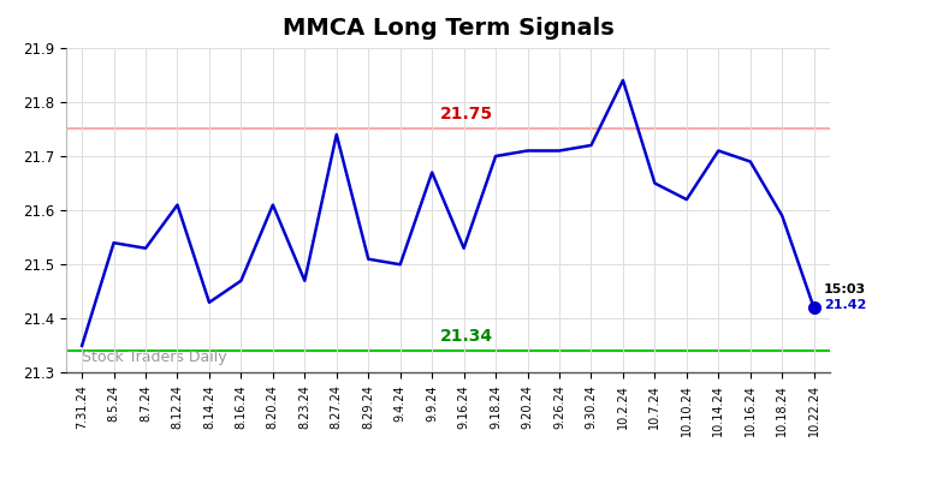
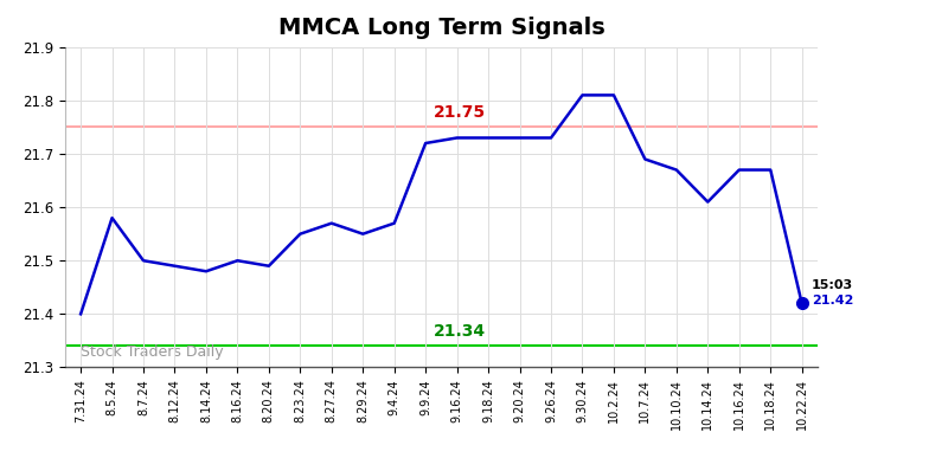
7.31.24: 21.35 -> 21.40
8.5.24: 21.54 -> 21.58
8.7.24: 21.53 -> 21.50
8.12.24: 21.61 -> 21.49
8.14.24: 21.43 -> 21.48
8.16.24: 21.47 -> 21.50
8.20.24: 21.61 -> 21.49
8.23.24: 21.47 -> 21.55
8.27.24: 21.74 -> 21.57
8.29.24: 21.51 -> 21.55
9.4.24: 21.50 -> 21.57
9.9.24: 21.67 -> 21.72
9.16.24: 21.53 -> 21.73
9.18.24: 21.70 -> 21.73
9.20.24: 21.71 -> 21.73
9.26.24: 21.71 -> 21.73
9.30.24: 21.72 -> 21.81
10.2.24: 21.84 -> 21.81
10.7.24: 21.65 -> 21.69
10.10.24: 21.62 -> 21.67
10.14.24: 21.71 -> 21.61
10.16.24: 21.69 -> 21.67
10.18.24: 21.59 -> 21.67
